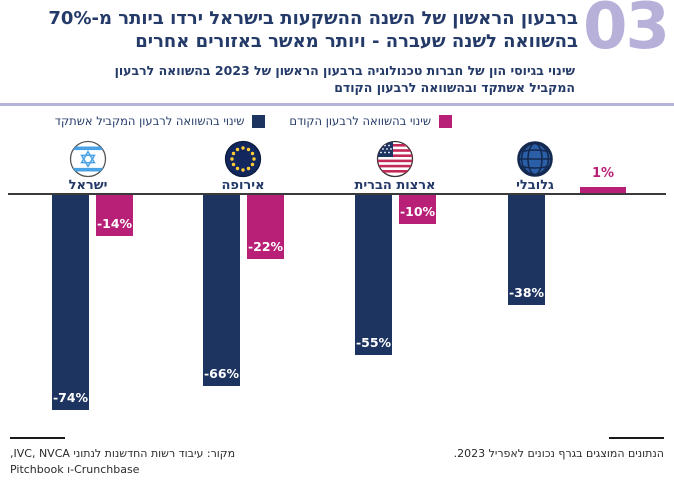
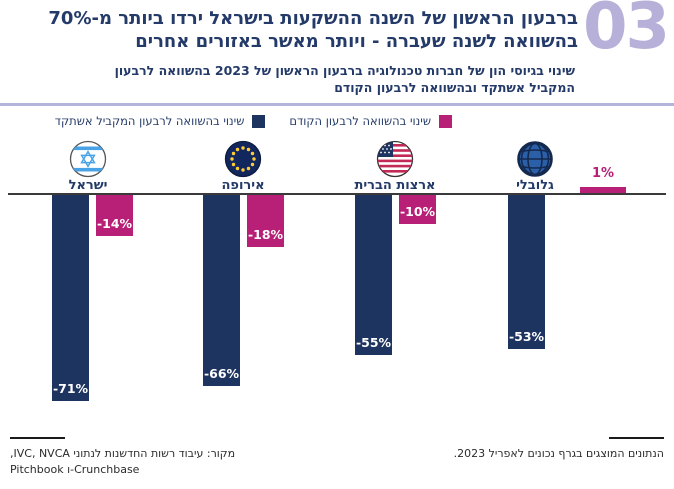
שינוי בהשוואה לרבעון המקביל אשתקד/ישראל: -74% -> -71%
שינוי בהשוואה לרבעון הקודם/אירופה: -22% -> -18%
שינוי בהשוואה לרבעון המקביל אשתקד/גלובלי: -38% -> -53%
